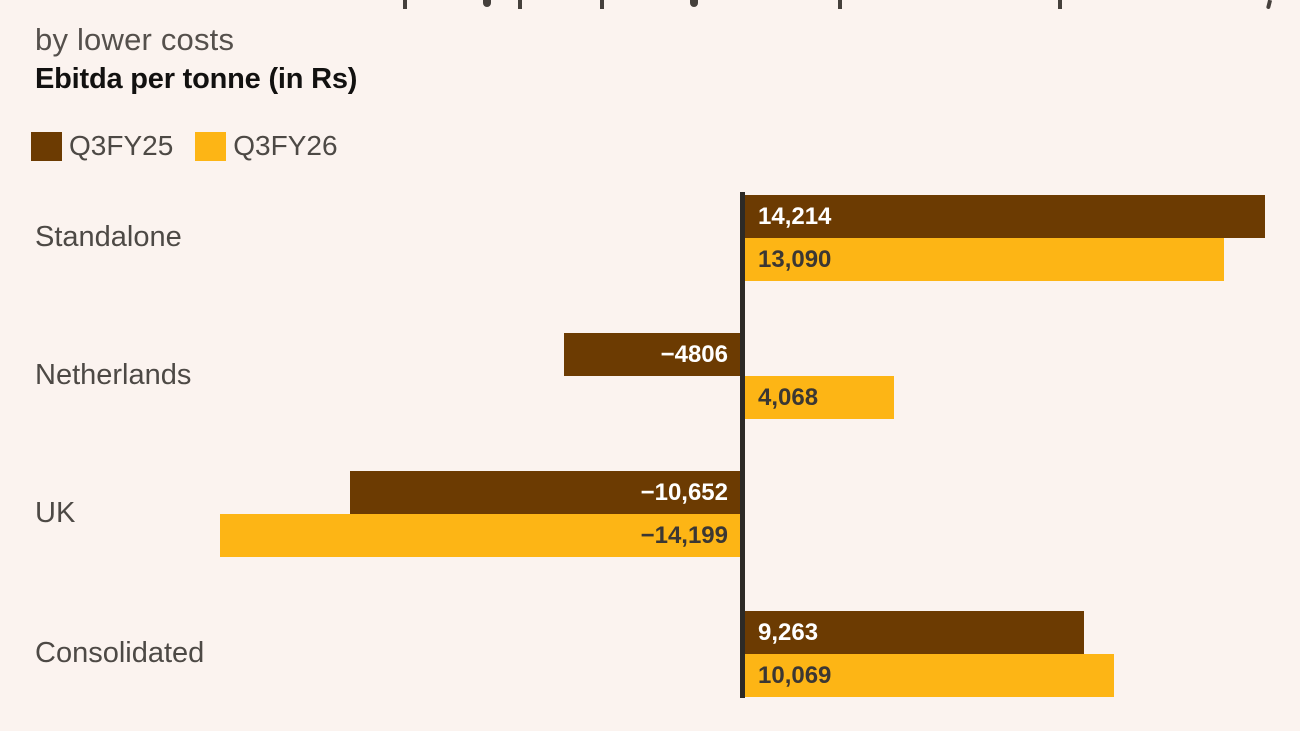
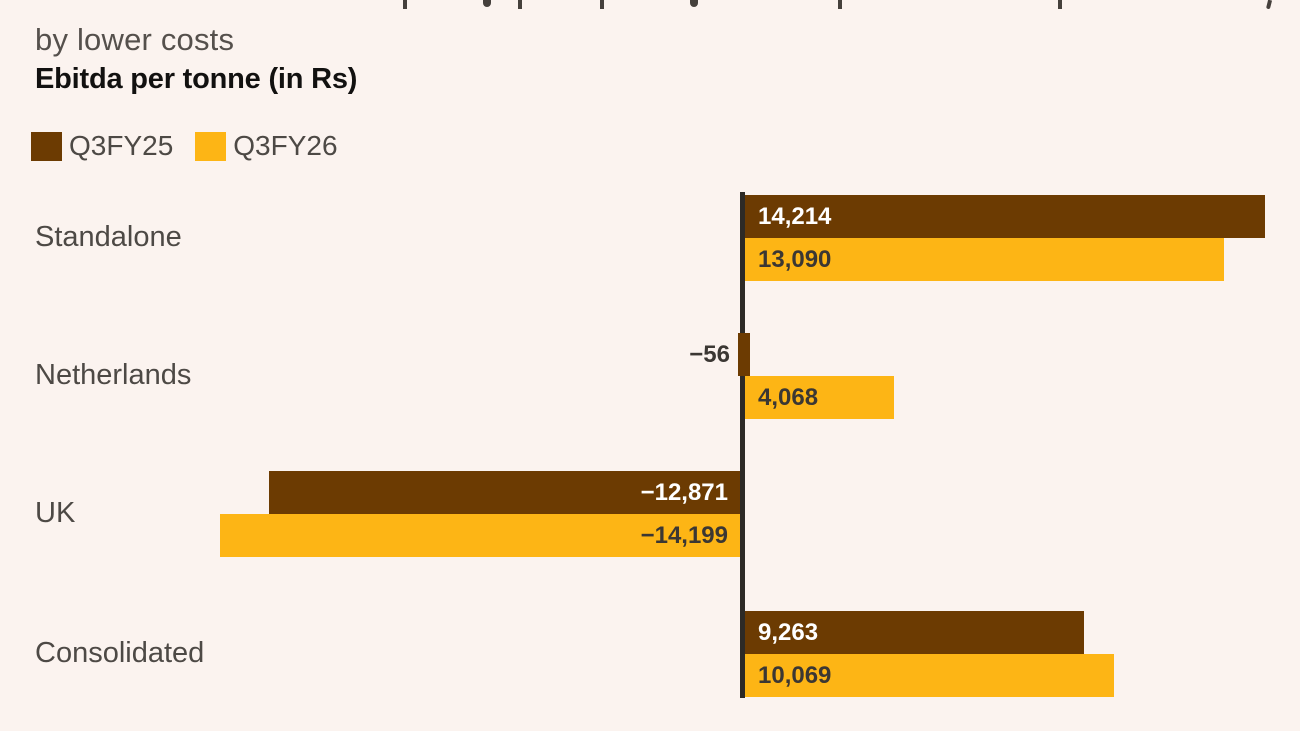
Q3FY25/Netherlands: −4806 -> −56
Q3FY25/UK: −10,652 -> −12,871
